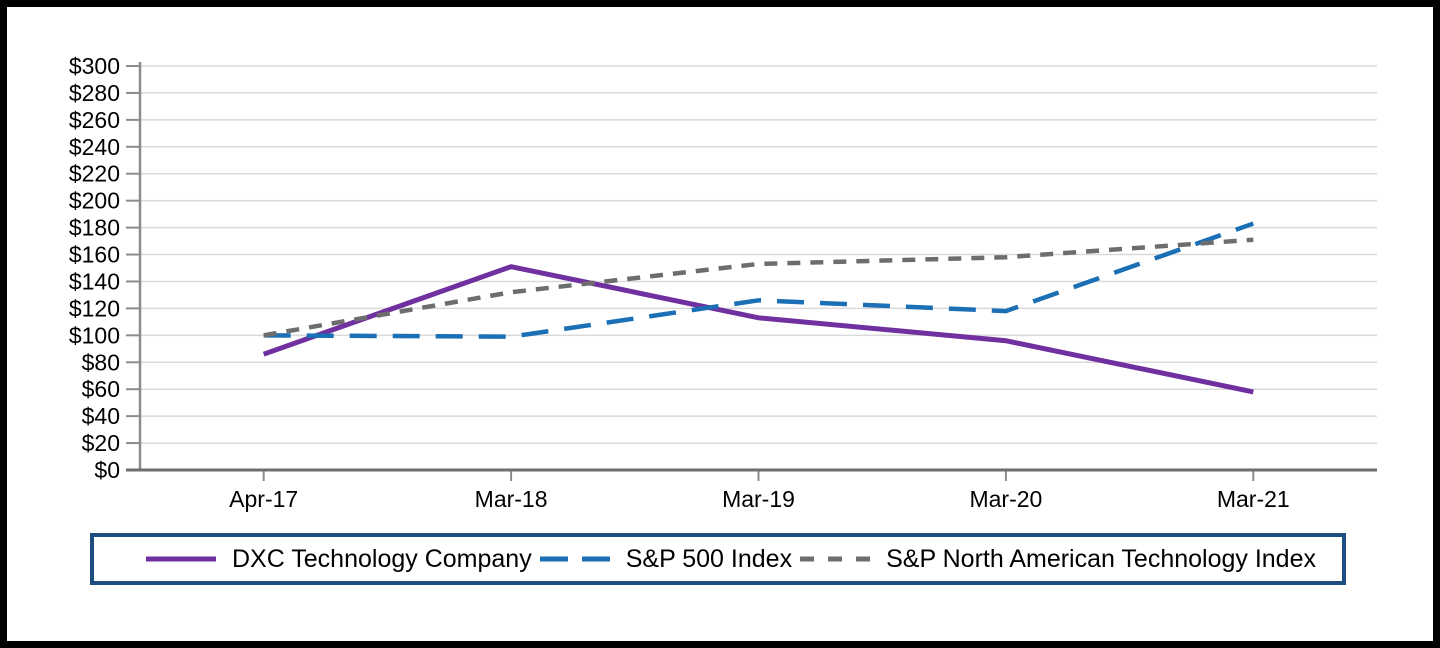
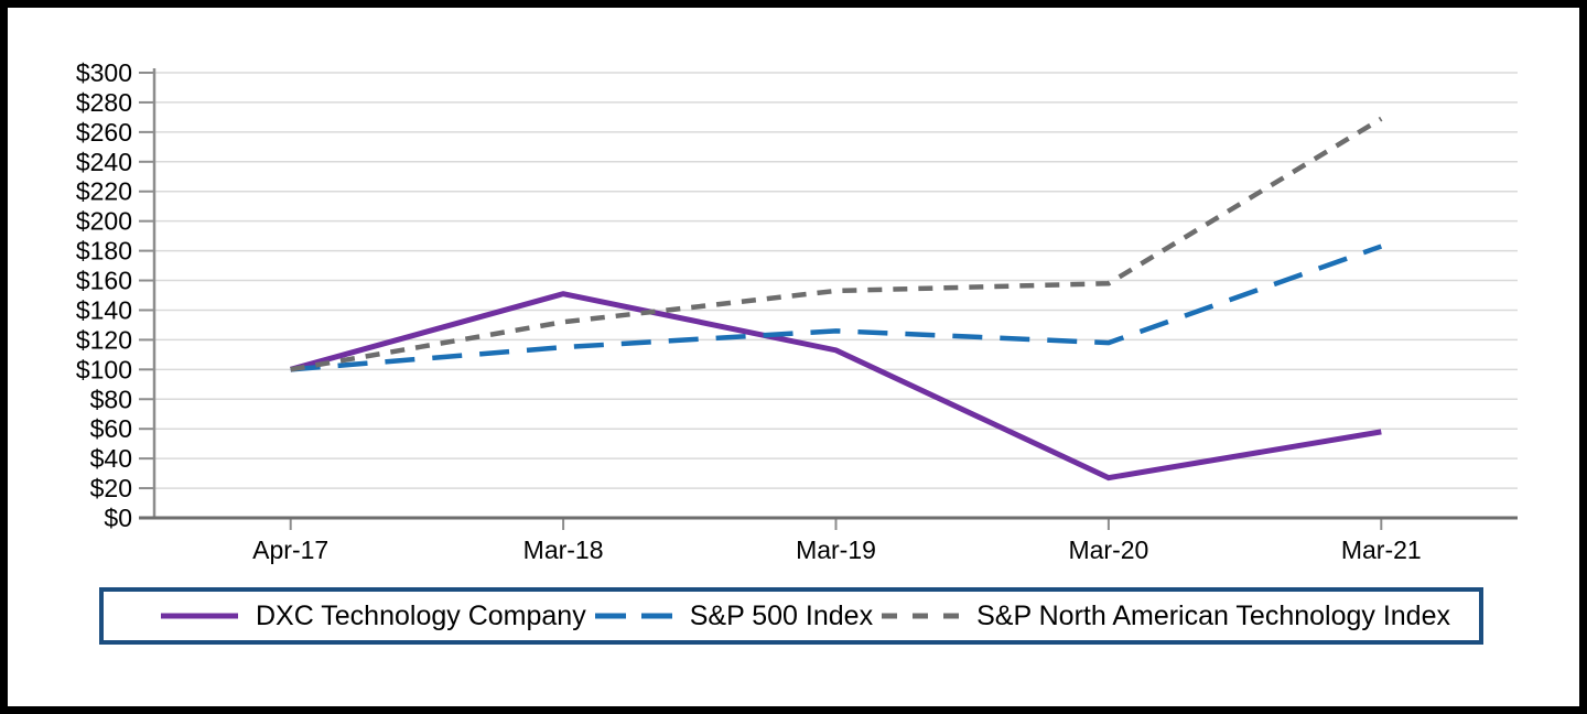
DXC Technology Company/Apr-17: $86 -> $100
S&P 500 Index/Mar-18: $99 -> $115
DXC Technology Company/Mar-20: $96 -> $27
S&P North American Technology Index/Mar-21: $171 -> $269
